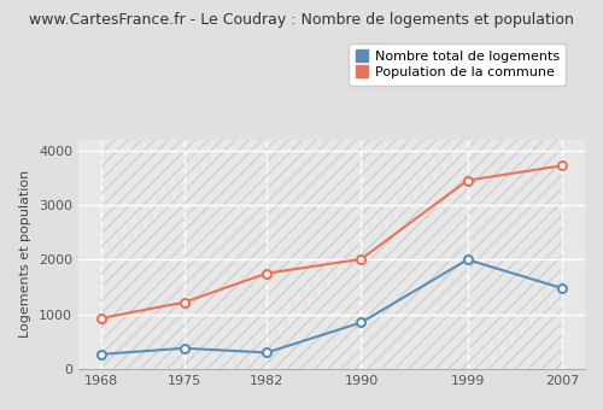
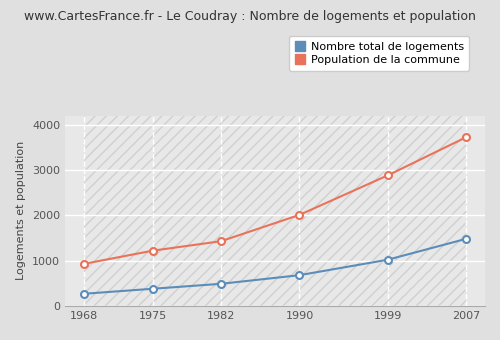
Nombre total de logements/1982: 300 -> 490
Population de la commune/1982: 1750 -> 1430
Nombre total de logements/1990: 850 -> 680
Nombre total de logements/1999: 2000 -> 1020
Population de la commune/1999: 3450 -> 2880
